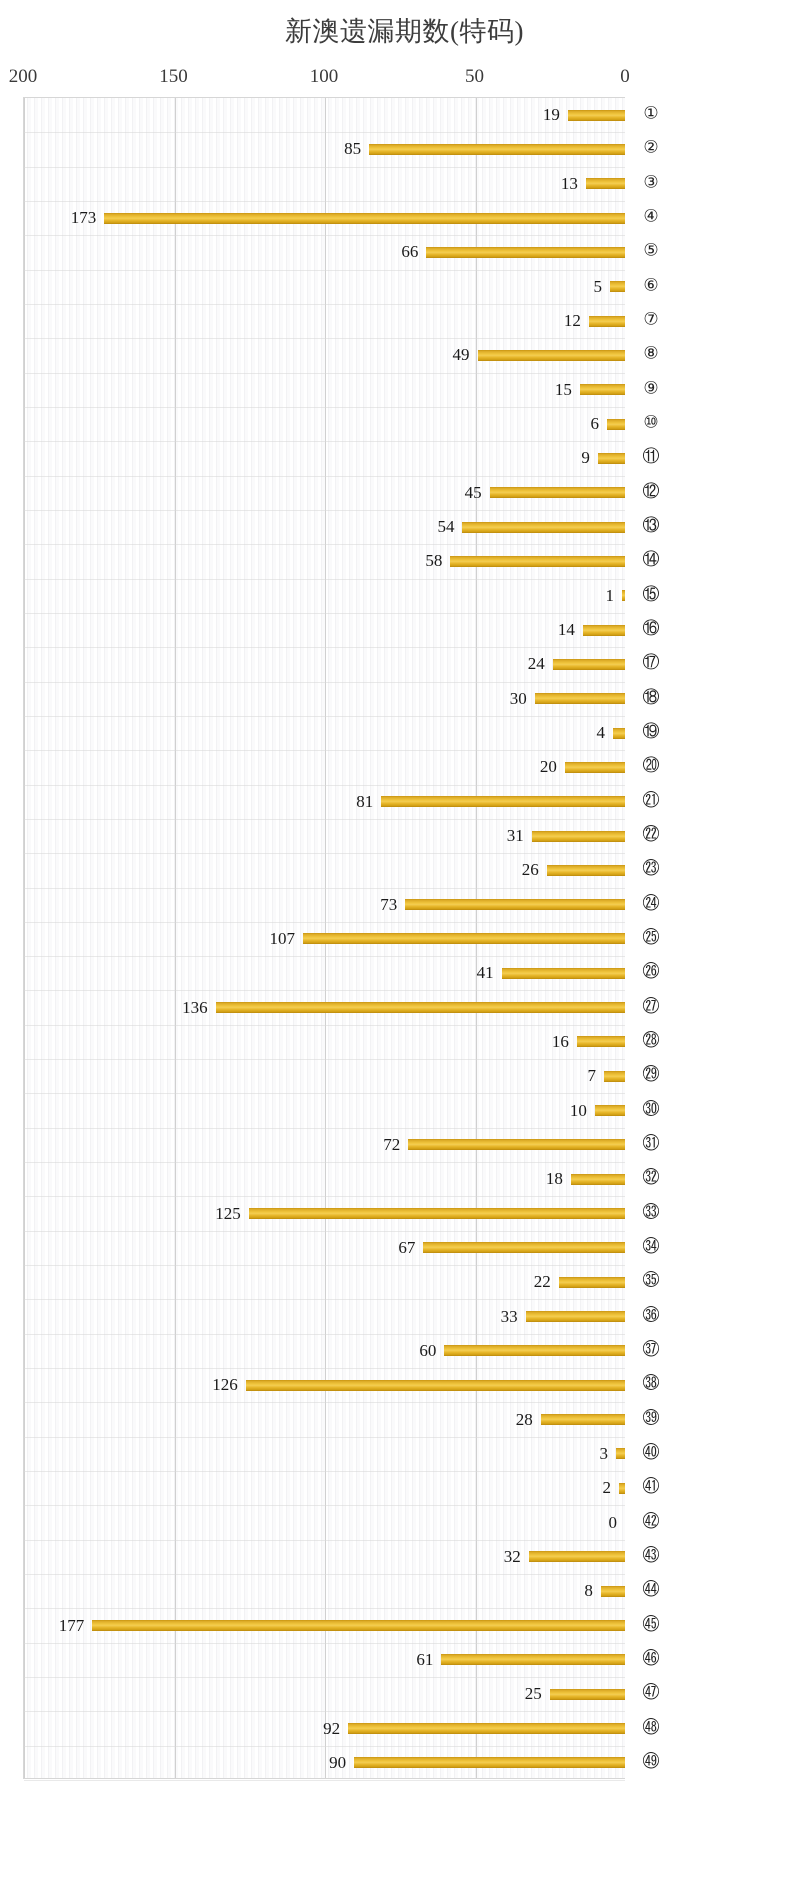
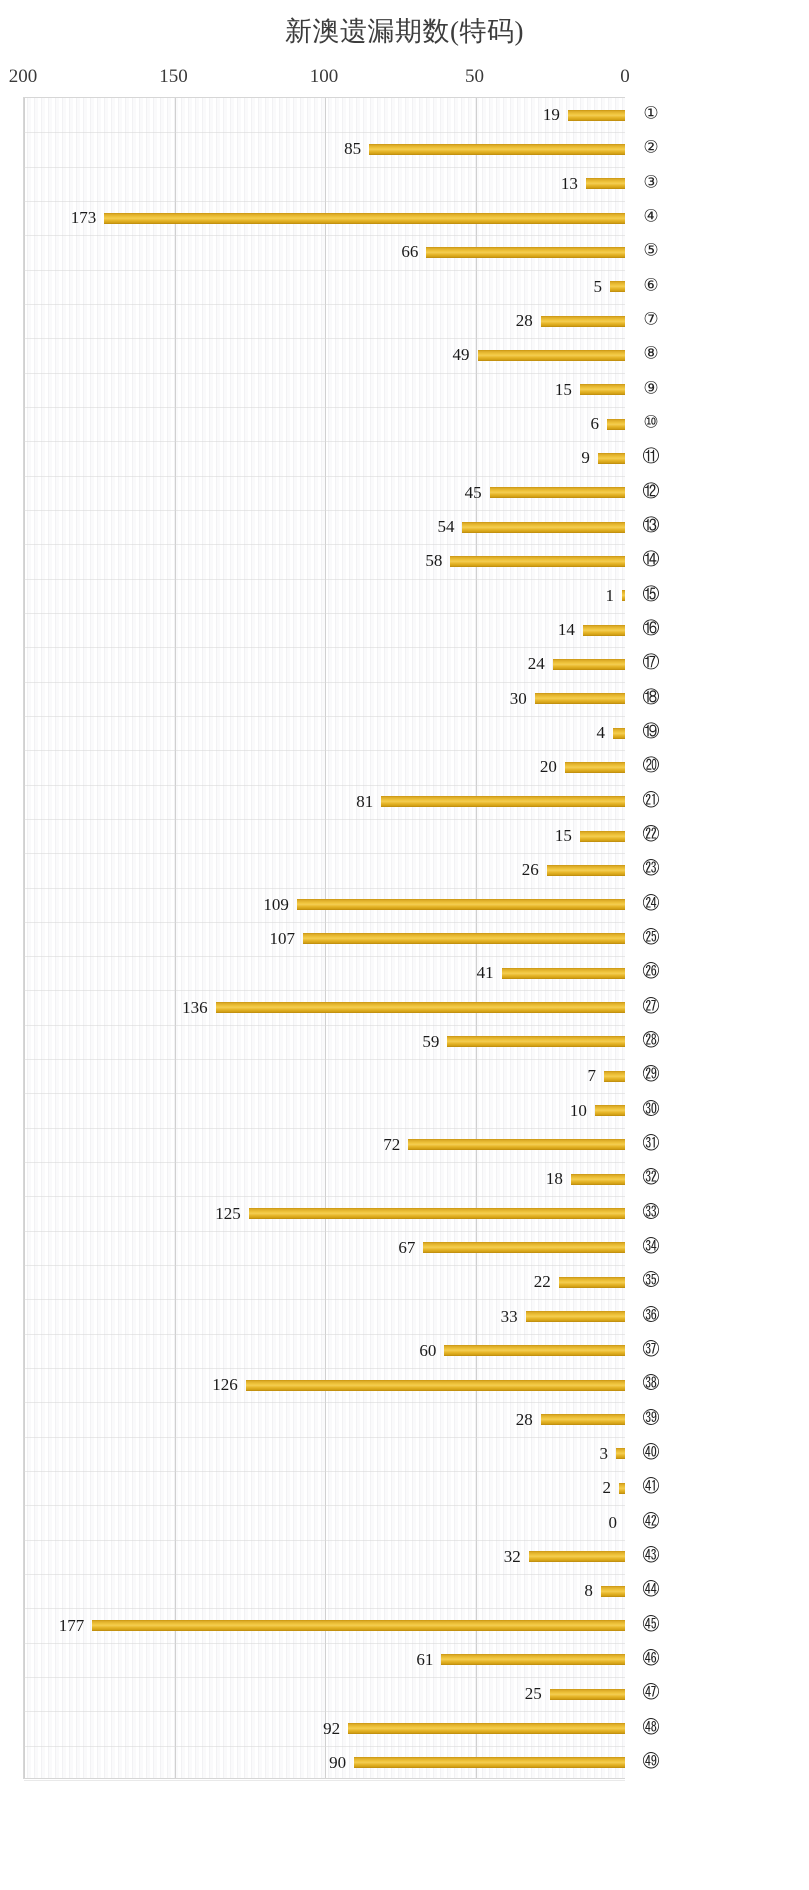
⑦: 12 -> 28
㉒: 31 -> 15
㉔: 73 -> 109
㉘: 16 -> 59
